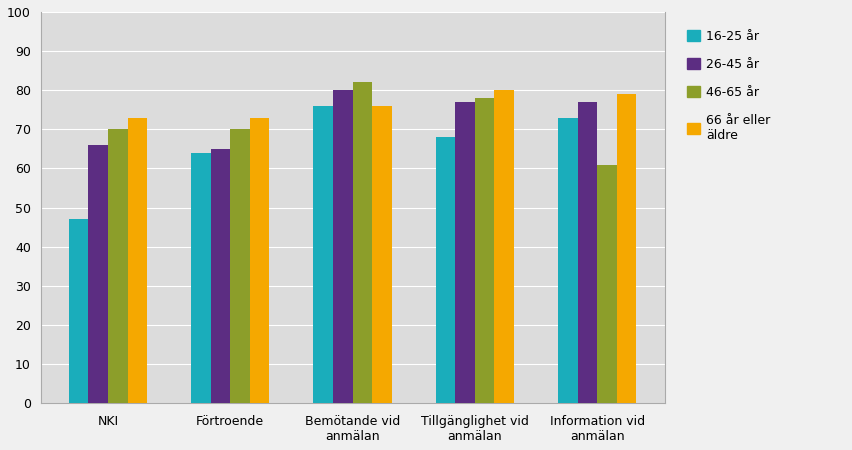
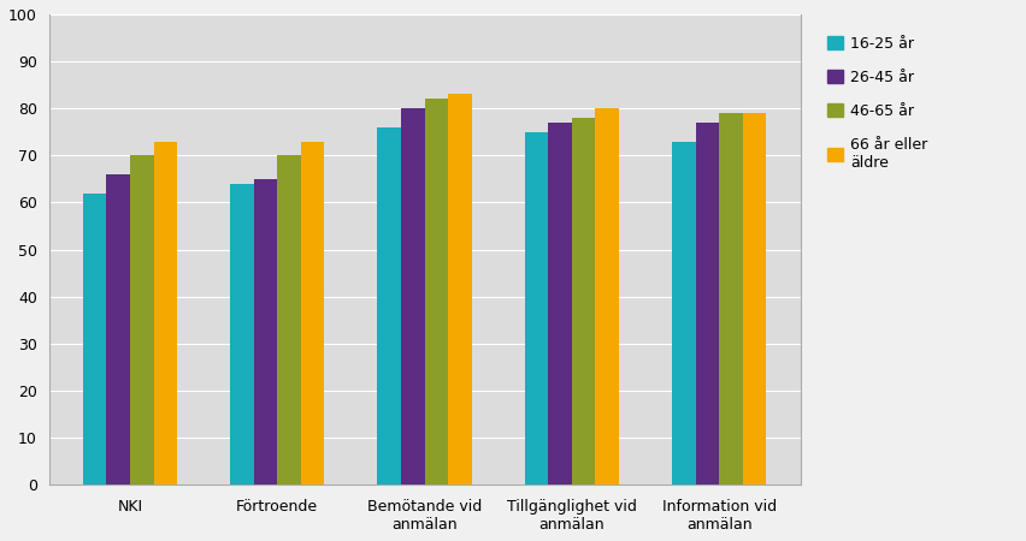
16-25 år/NKI: 47 -> 62
66 år eller äldre/Bemötande vid anmälan: 76 -> 83
16-25 år/Tillgänglighet vid anmälan: 68 -> 75
46-65 år/Information vid anmälan: 61 -> 79
